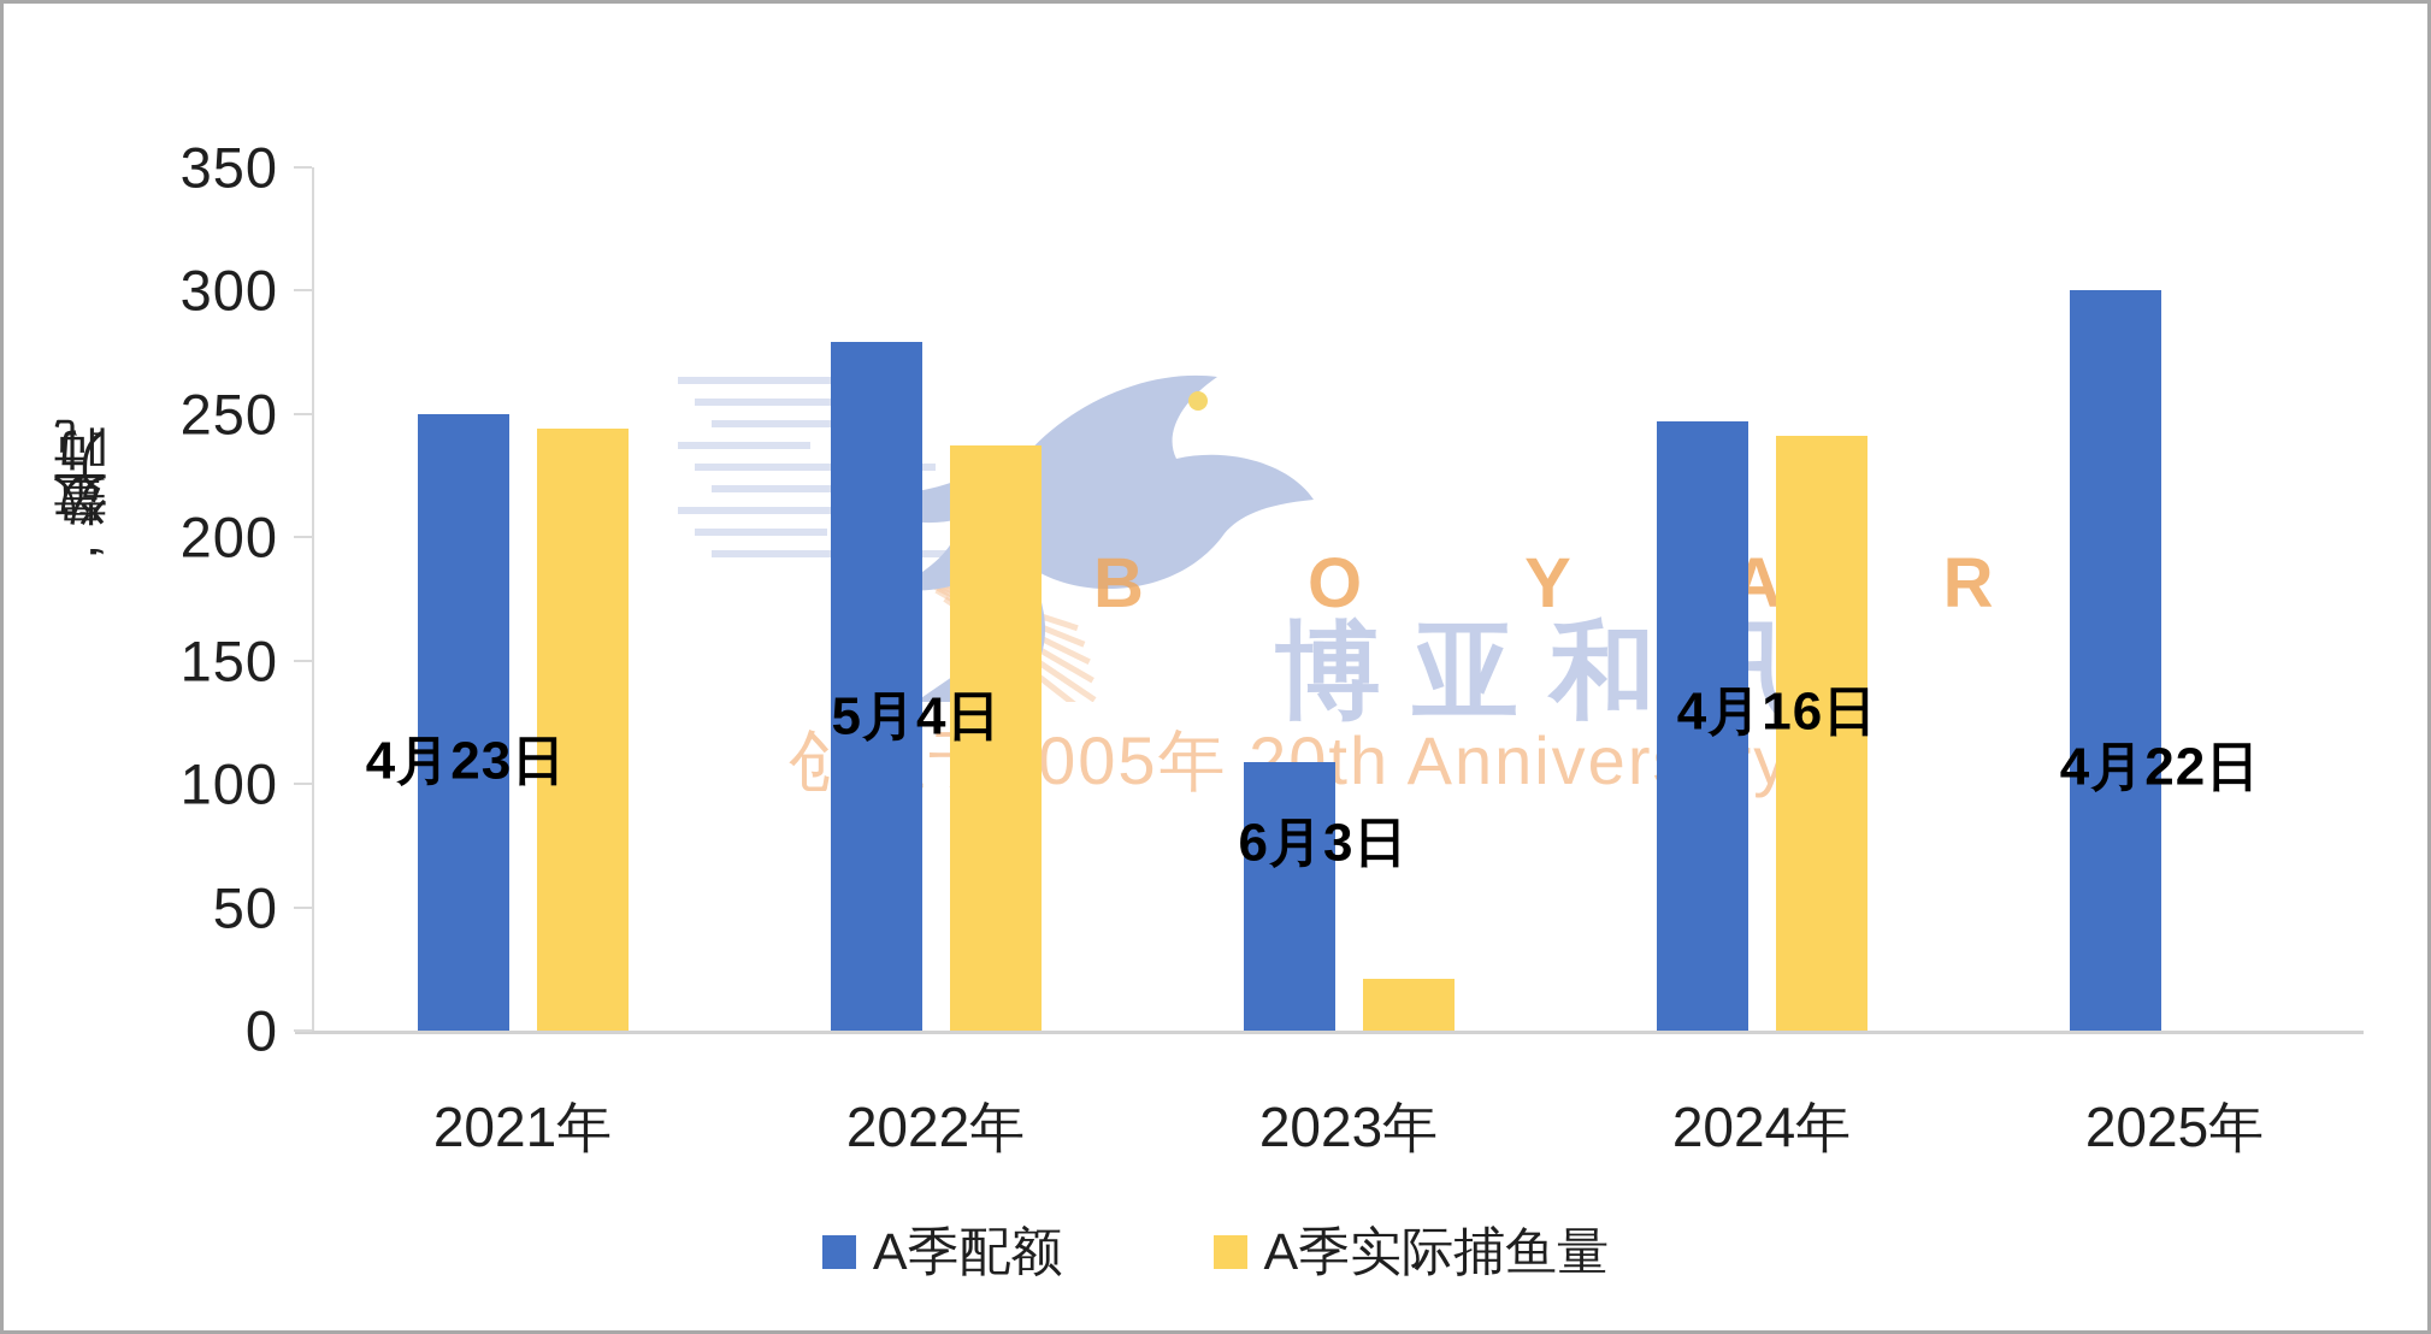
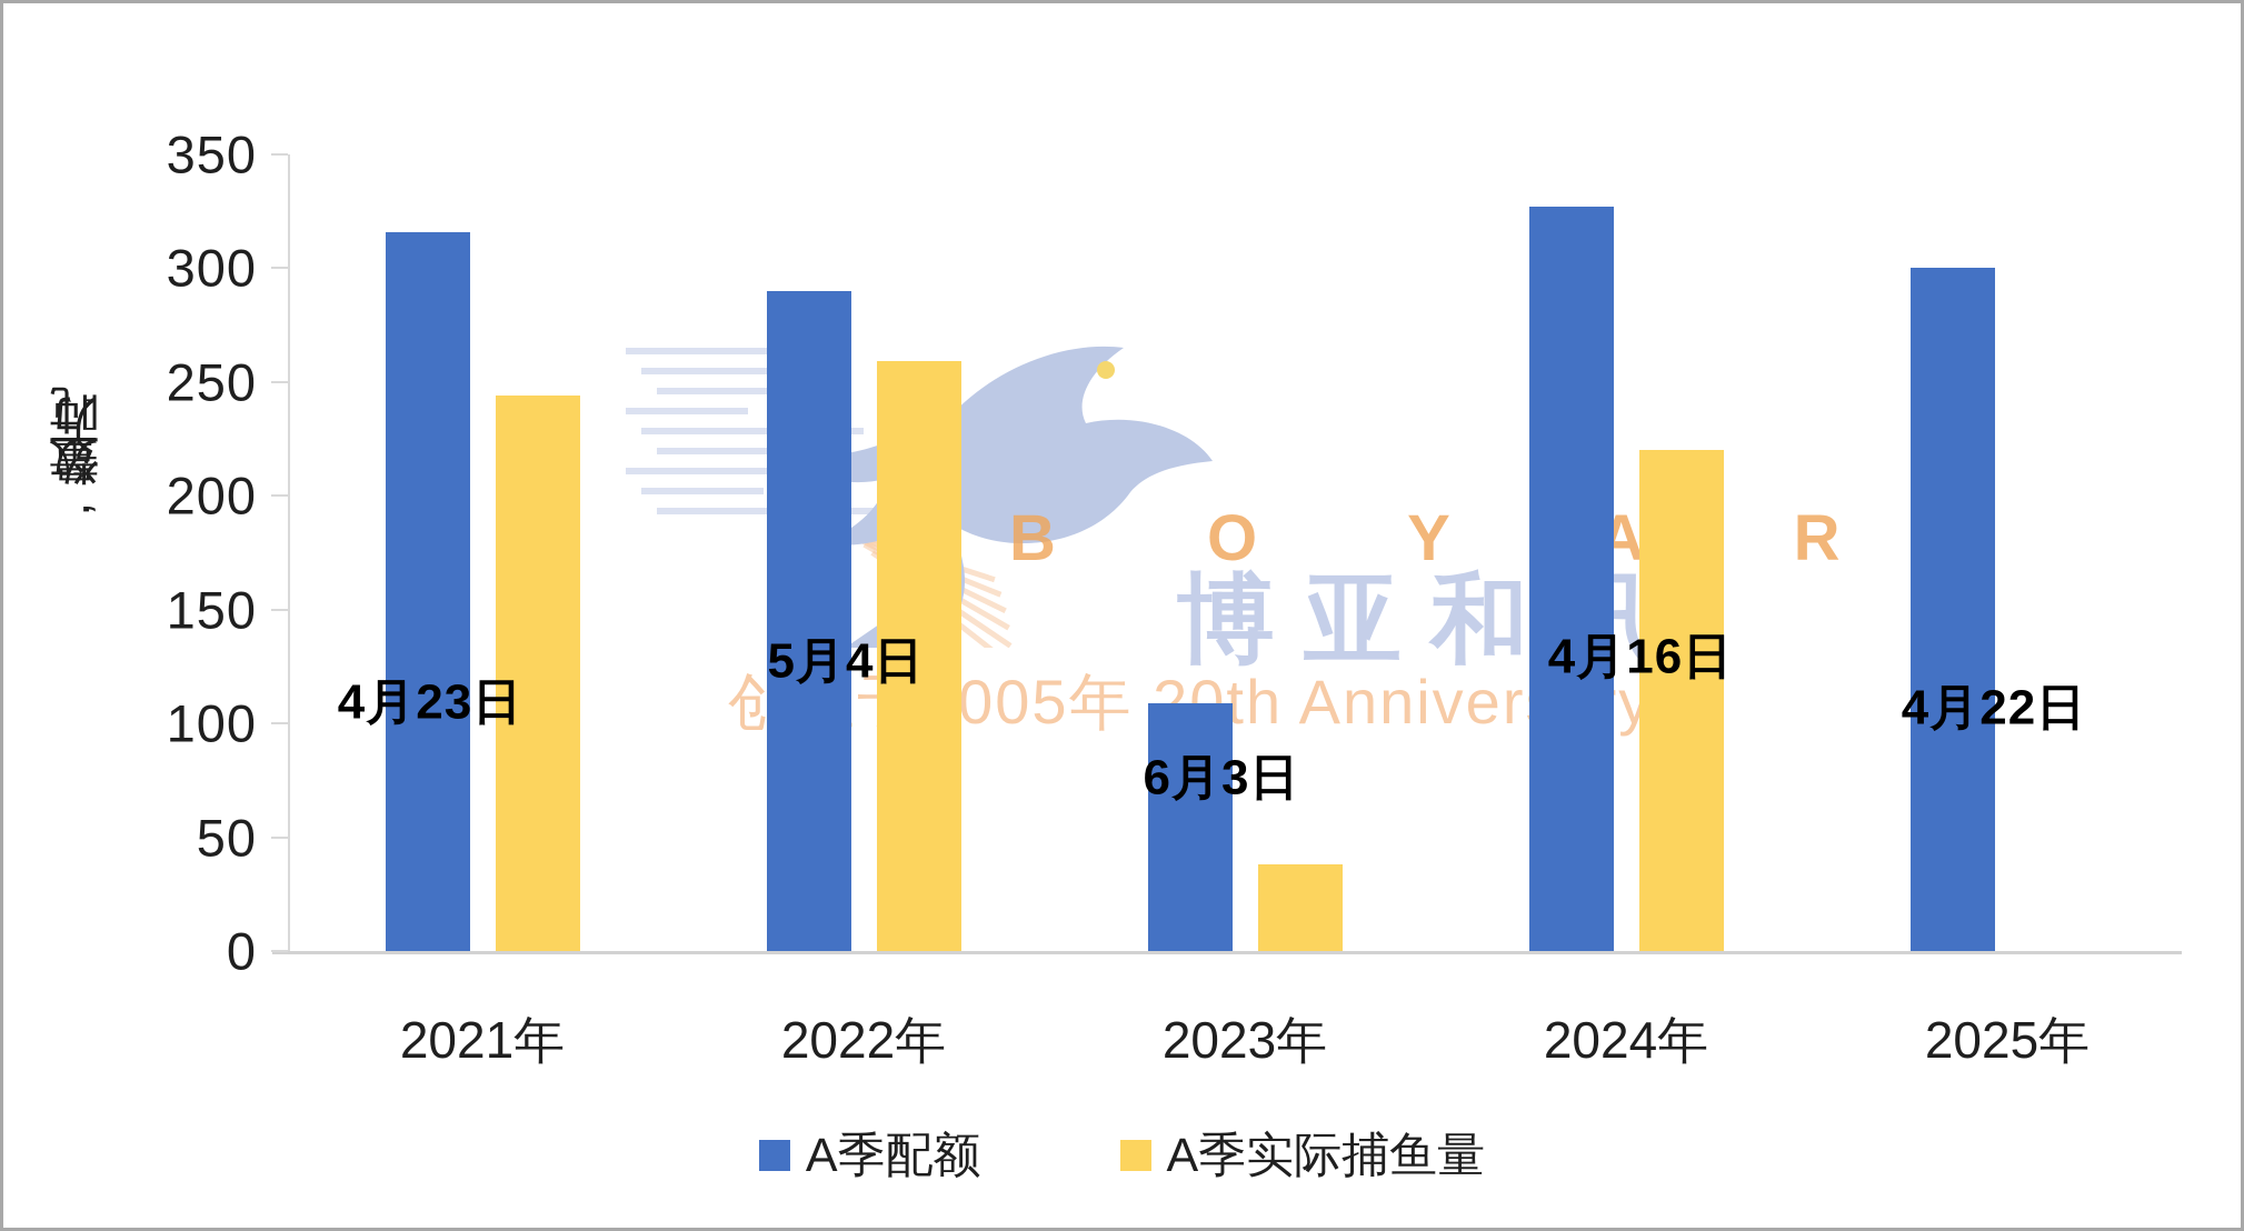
A季配额/2021年: 250 -> 316
A季配额/2022年: 279 -> 290
A季实际捕鱼量/2022年: 237 -> 259
A季实际捕鱼量/2023年: 21 -> 38
A季配额/2024年: 247 -> 327
A季实际捕鱼量/2024年: 241 -> 220
